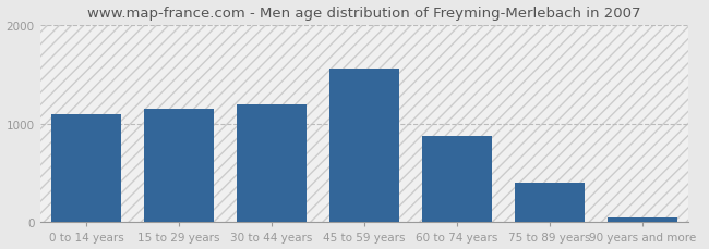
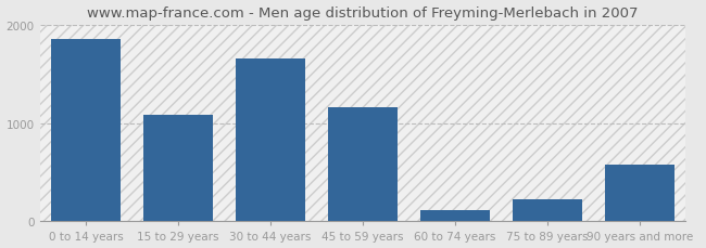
0 to 14 years: 1090 -> 1860
15 to 29 years: 1150 -> 1080
30 to 44 years: 1190 -> 1660
45 to 59 years: 1560 -> 1160
60 to 74 years: 870 -> 120
75 to 89 years: 400 -> 220
90 years and more: 50 -> 580
